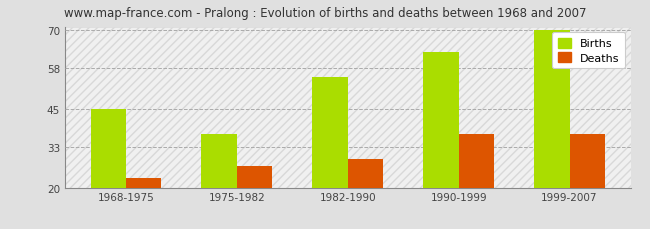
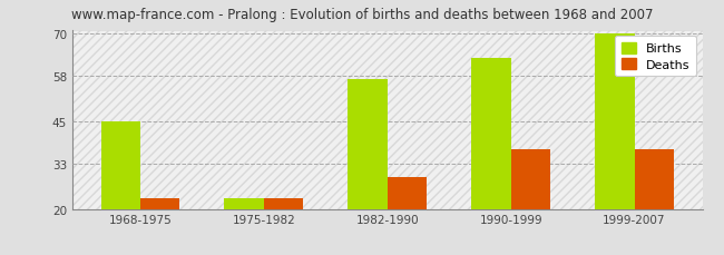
Births/1975-1982: 37 -> 23
Deaths/1975-1982: 27 -> 23
Births/1982-1990: 55 -> 57
